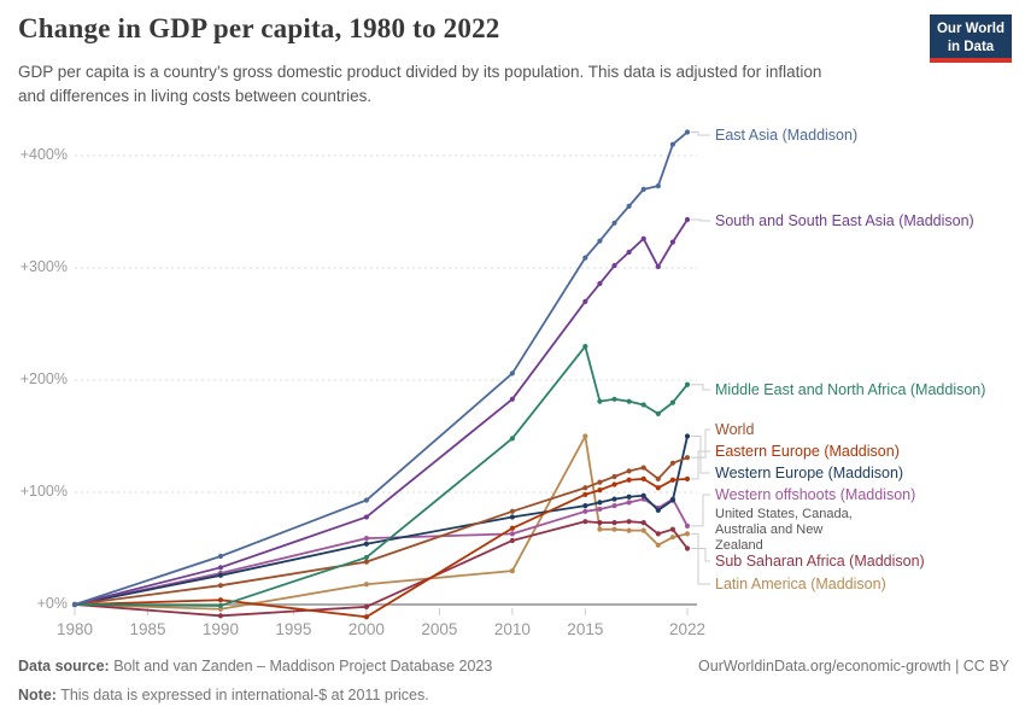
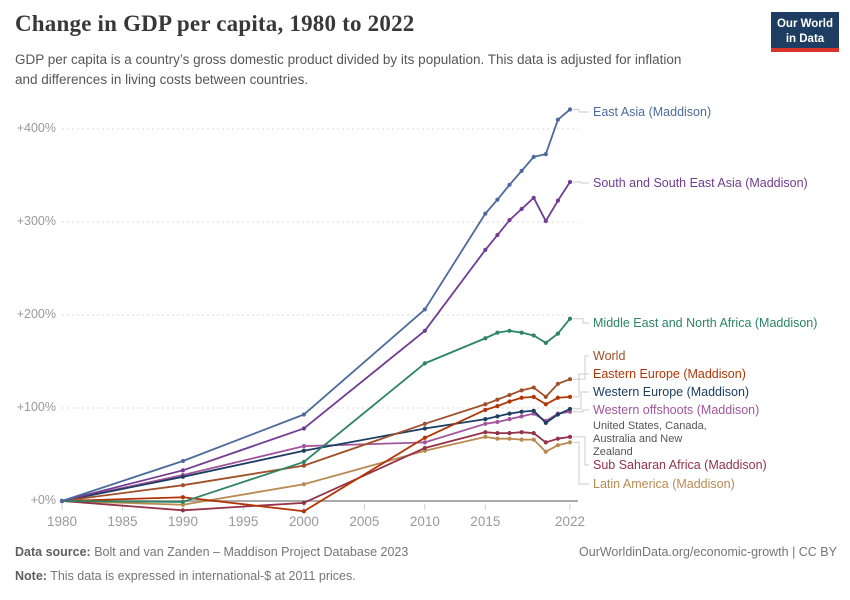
Latin America (Maddison)/2010: 30% -> 50%
Middle East and North Africa (Maddison)/2015: 230% -> 180%
Latin America (Maddison)/2015: 150% -> 70%
Western Europe (Maddison)/2022: 150% -> 100%
Western offshoots (Maddison)/2022: 70% -> 100%
Sub Saharan Africa (Maddison)/2022: 50% -> 70%
